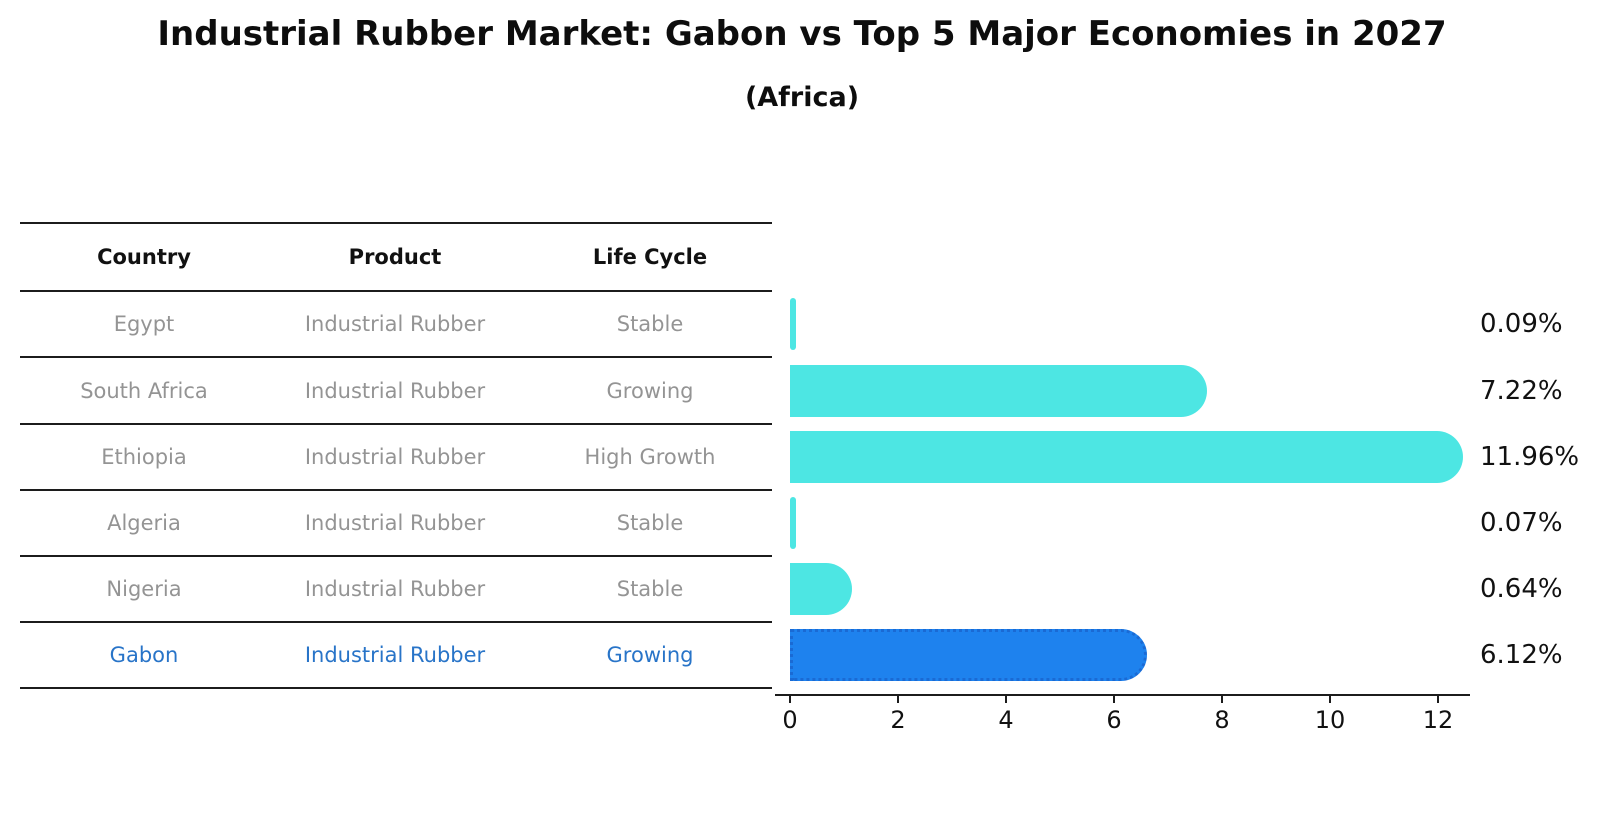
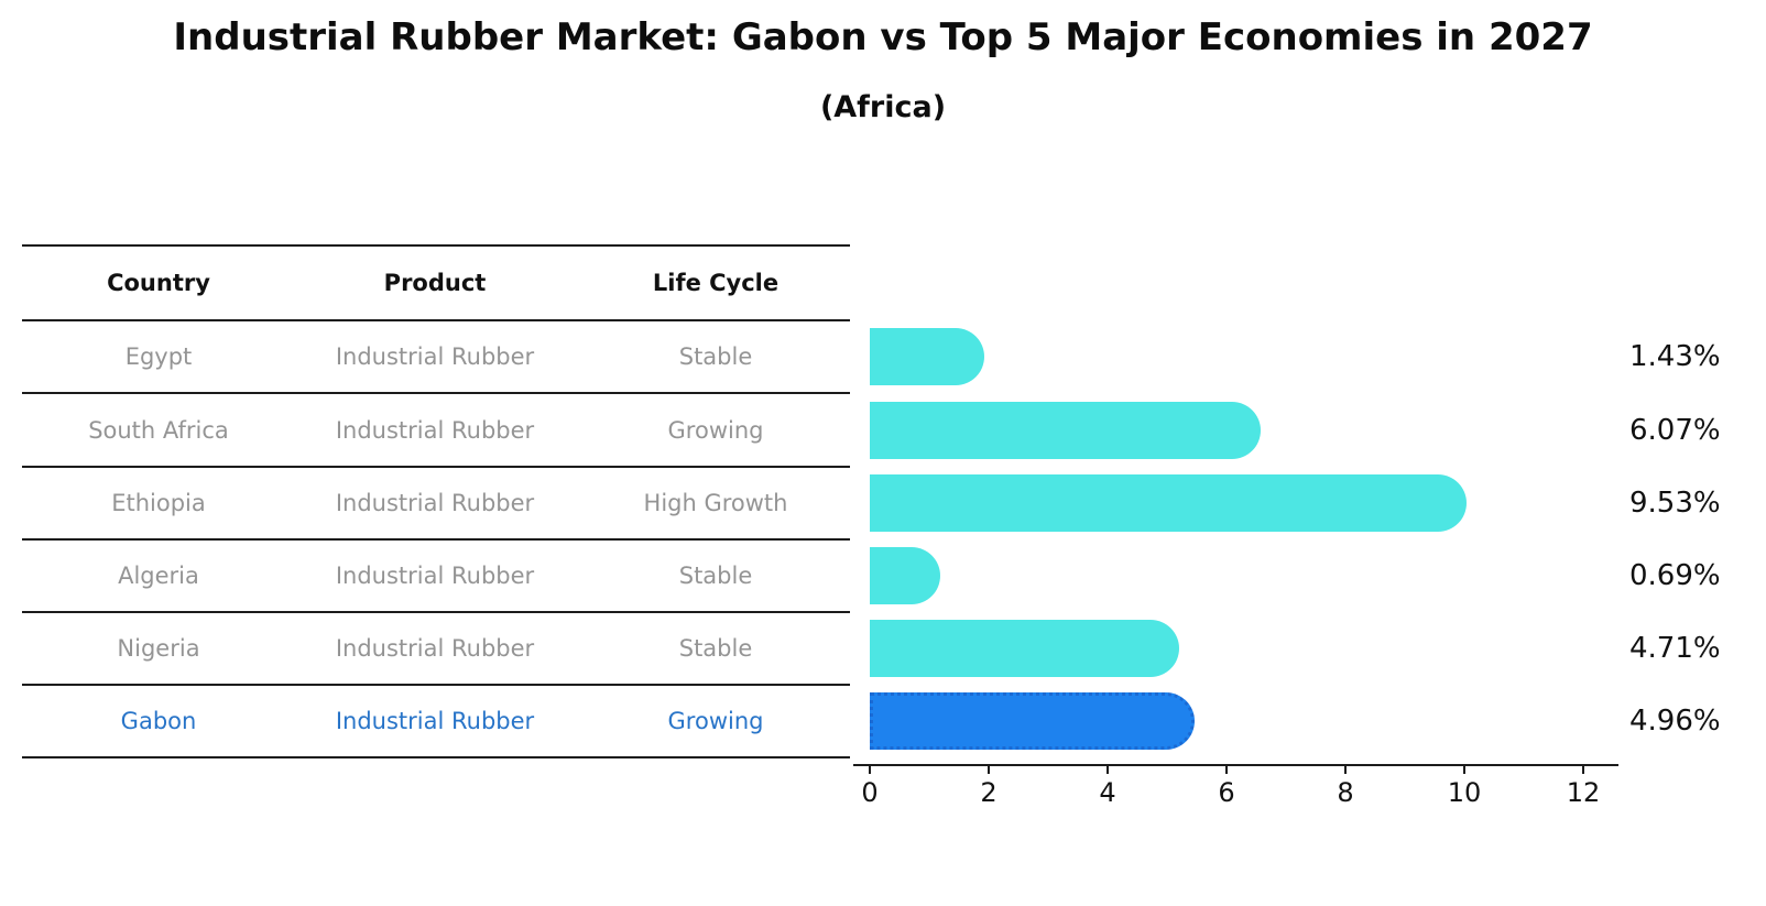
Egypt: 0.09% -> 1.43%
South Africa: 7.22% -> 6.07%
Ethiopia: 11.96% -> 9.53%
Algeria: 0.07% -> 0.69%
Nigeria: 0.64% -> 4.71%
Gabon: 6.12% -> 4.96%
